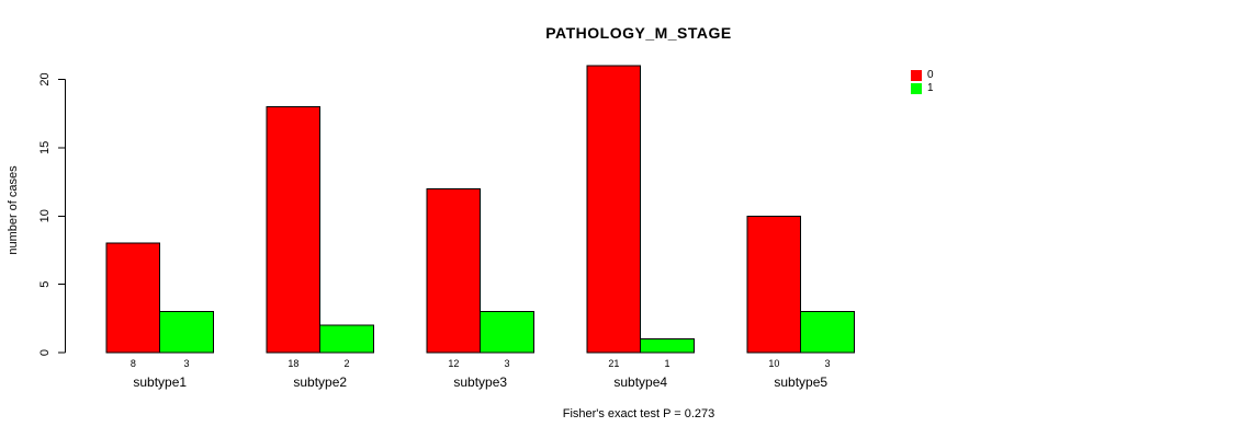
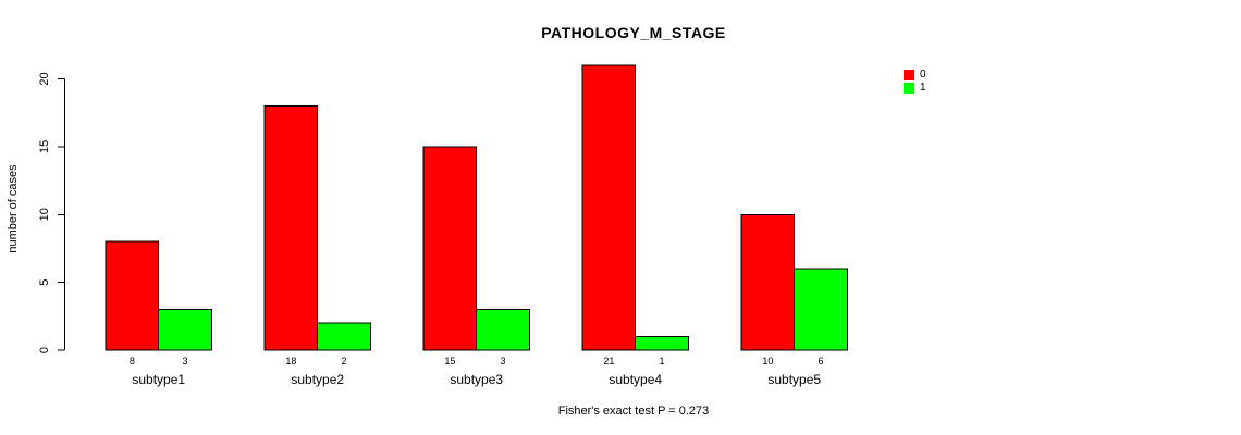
0/subtype3: 12 -> 15
1/subtype5: 3 -> 6
